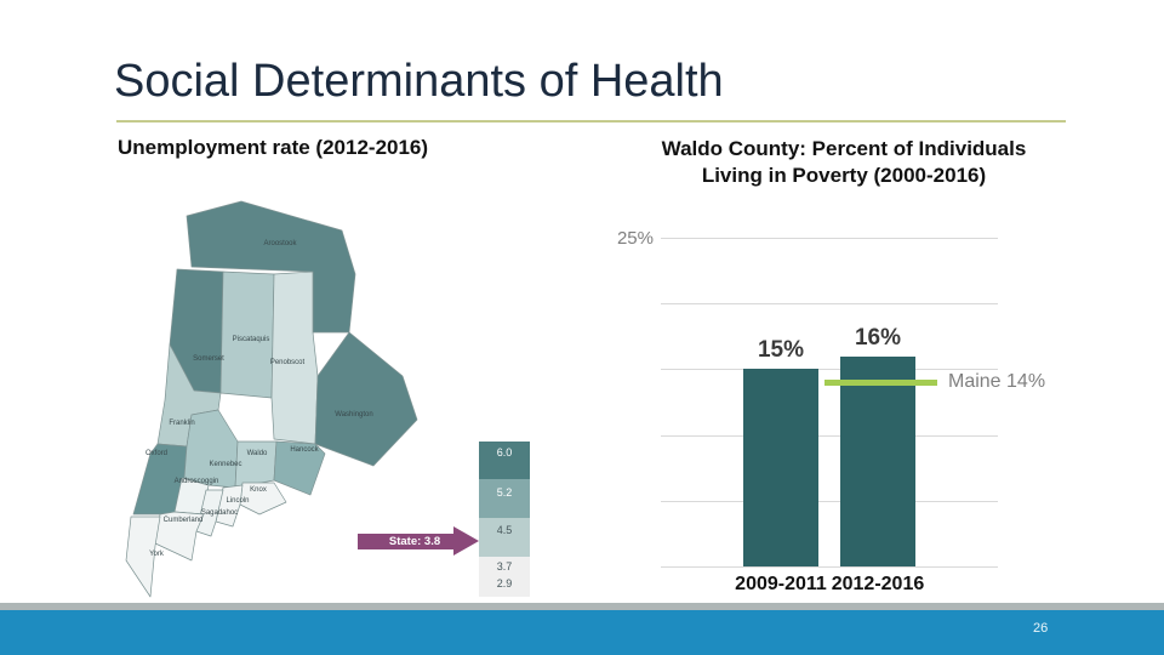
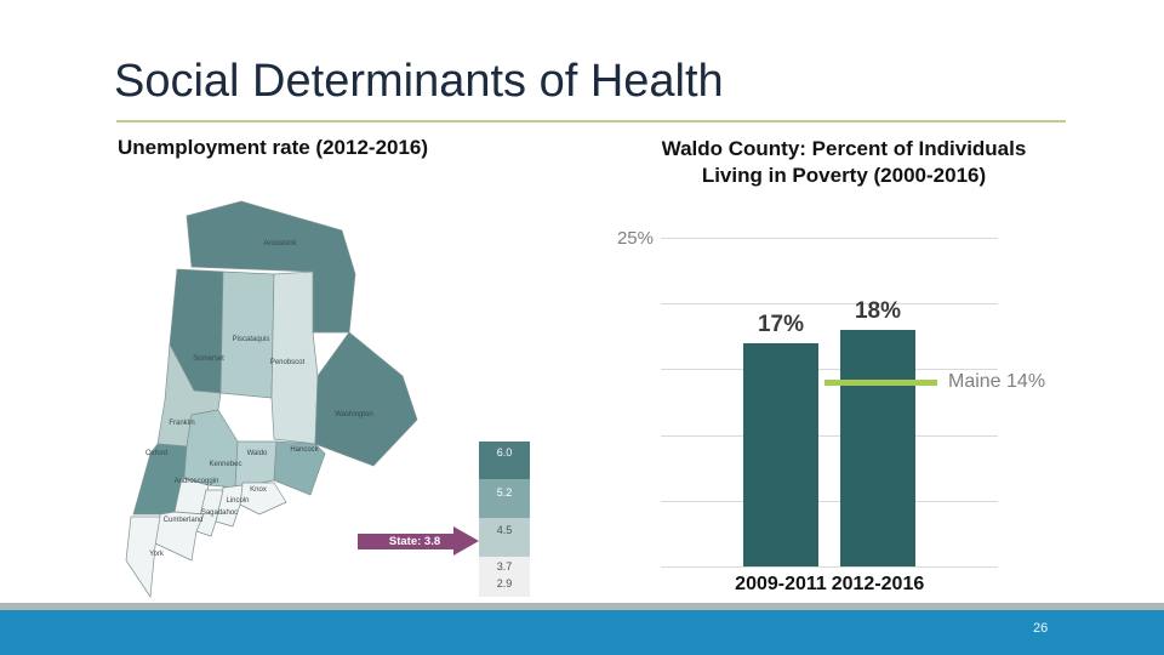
2009-2011: 15% -> 17%
2012-2016: 16% -> 18%
